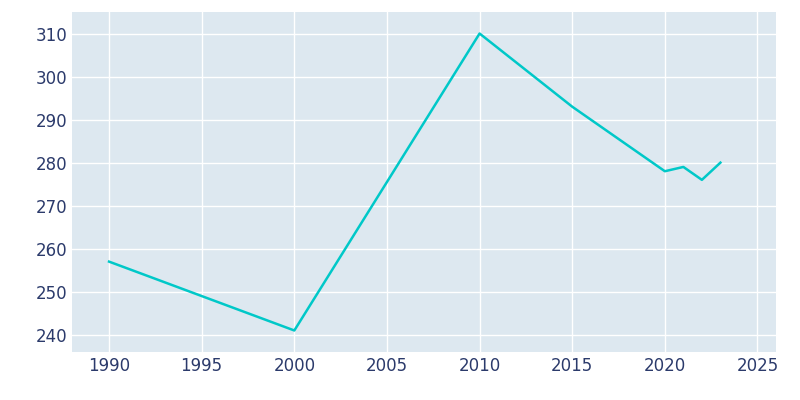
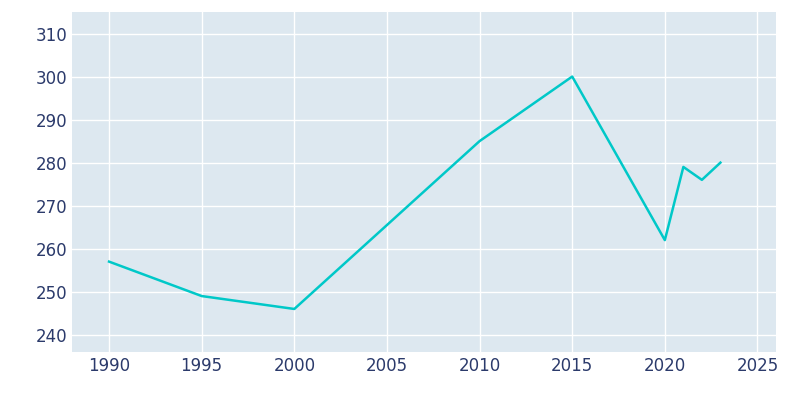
2000: 241 -> 246
2010: 310 -> 285
2015: 293 -> 300
2020: 278 -> 262
